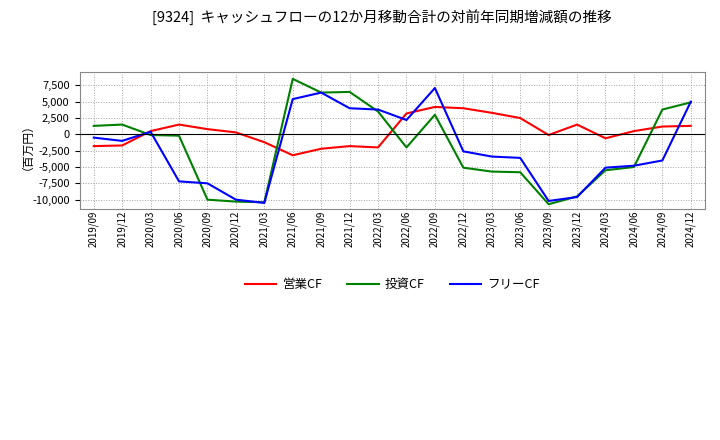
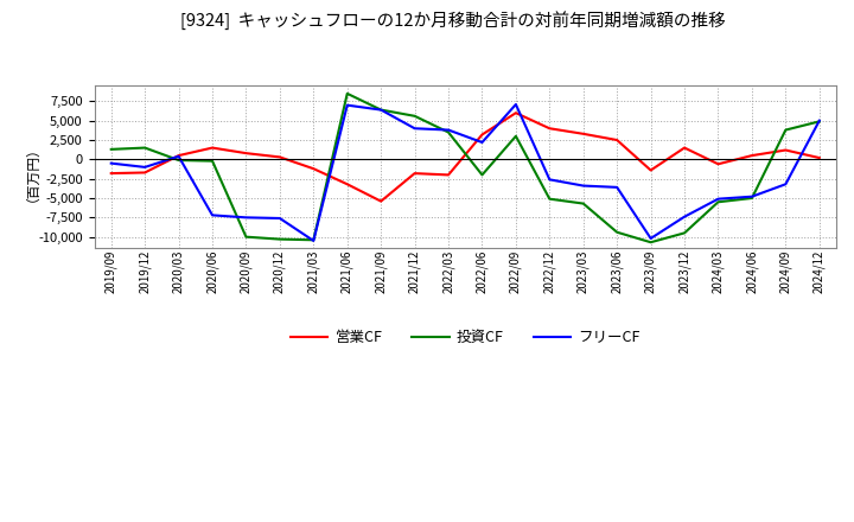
フリーCF/2020/12: -10,000 -> -7,600
フリーCF/2021/06: 5,400 -> 7,000
営業CF/2021/09: -2,200 -> -5,400
投資CF/2021/12: 6,500 -> 5,600
営業CF/2022/09: 4,200 -> 6,000
投資CF/2023/06: -5,800 -> -9,400
営業CF/2023/09: -100 -> -1,400
フリーCF/2023/12: -9,600 -> -7,400
フリーCF/2024/09: -4,000 -> -3,200
営業CF/2024/12: 1,300 -> 200
